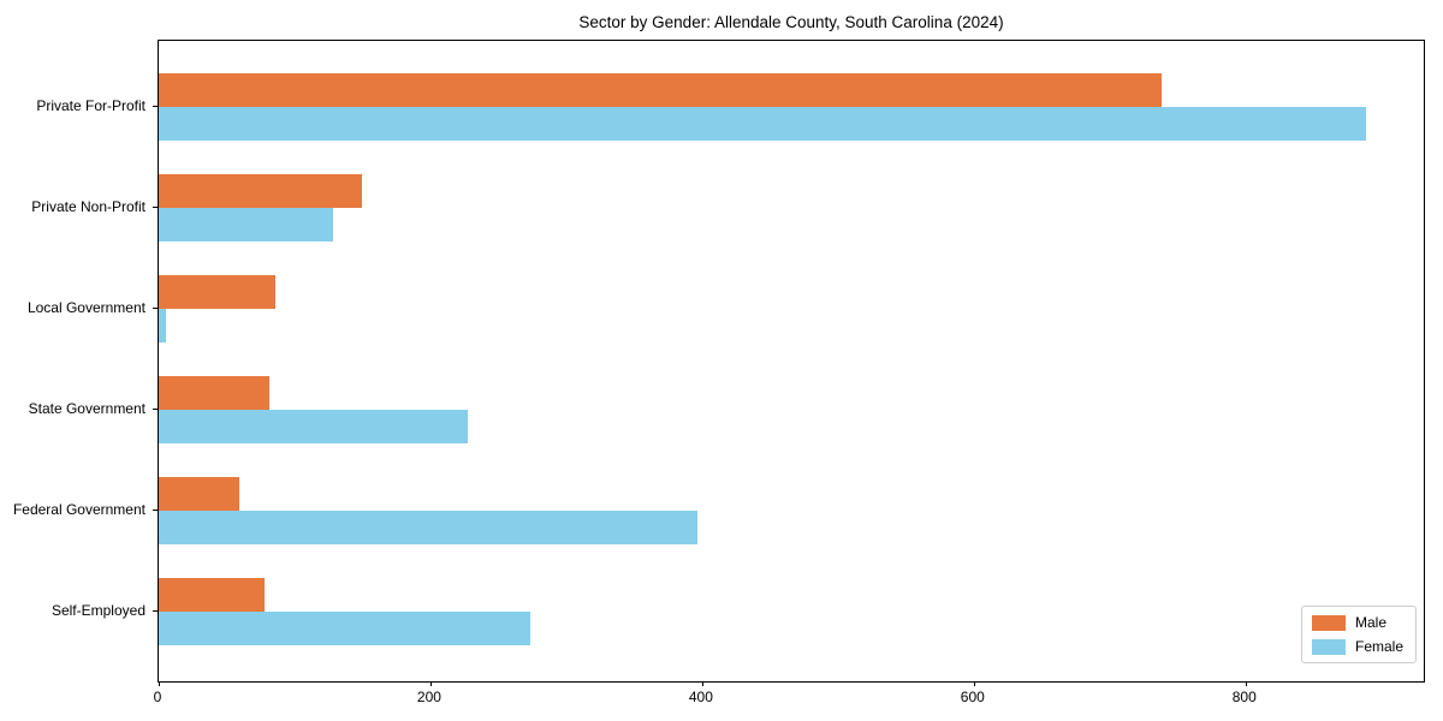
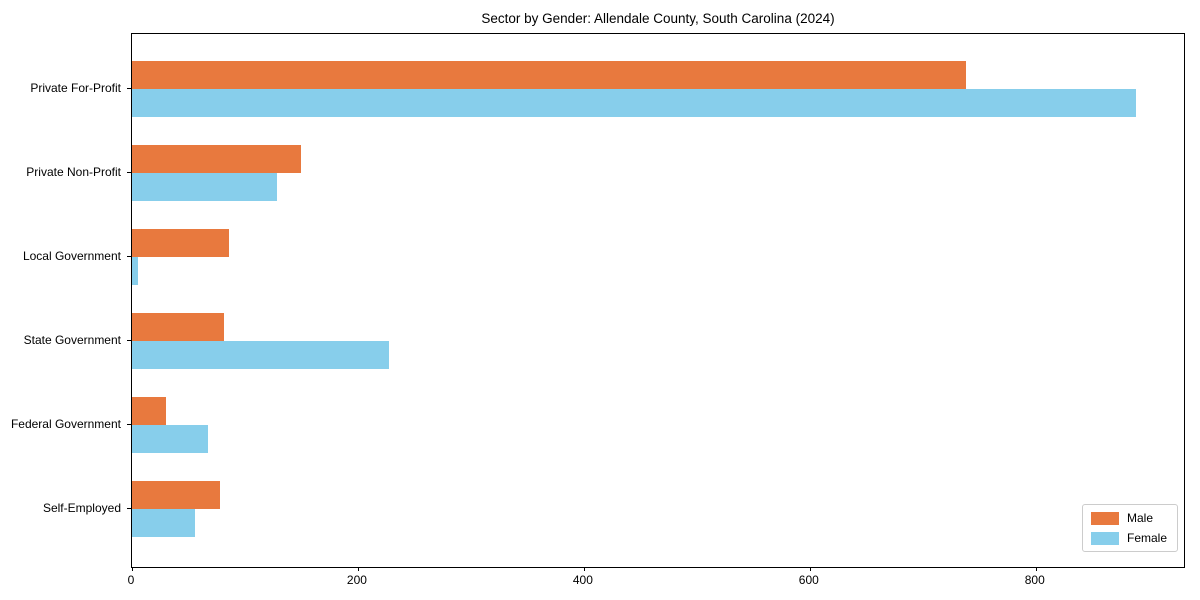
Male/Federal Government: 59 -> 30
Female/Federal Government: 397 -> 67
Female/Self-Employed: 274 -> 56
